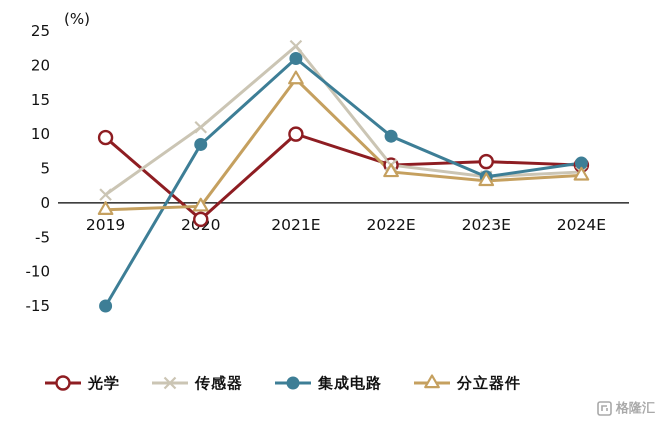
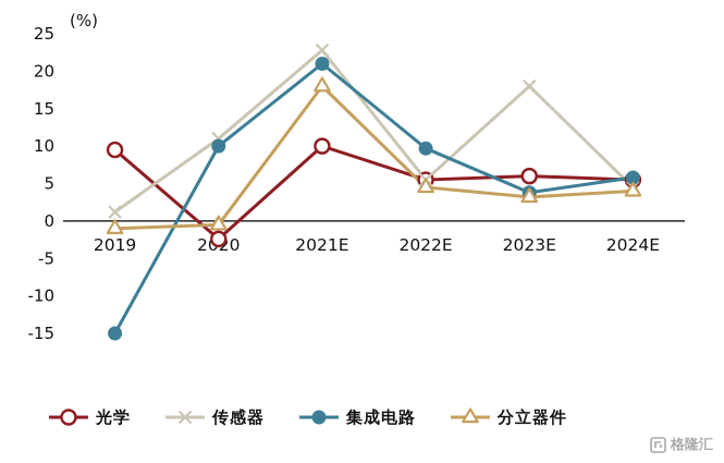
集成电路/2020: 8 -> 10
传感器/2023E: 4 -> 18
